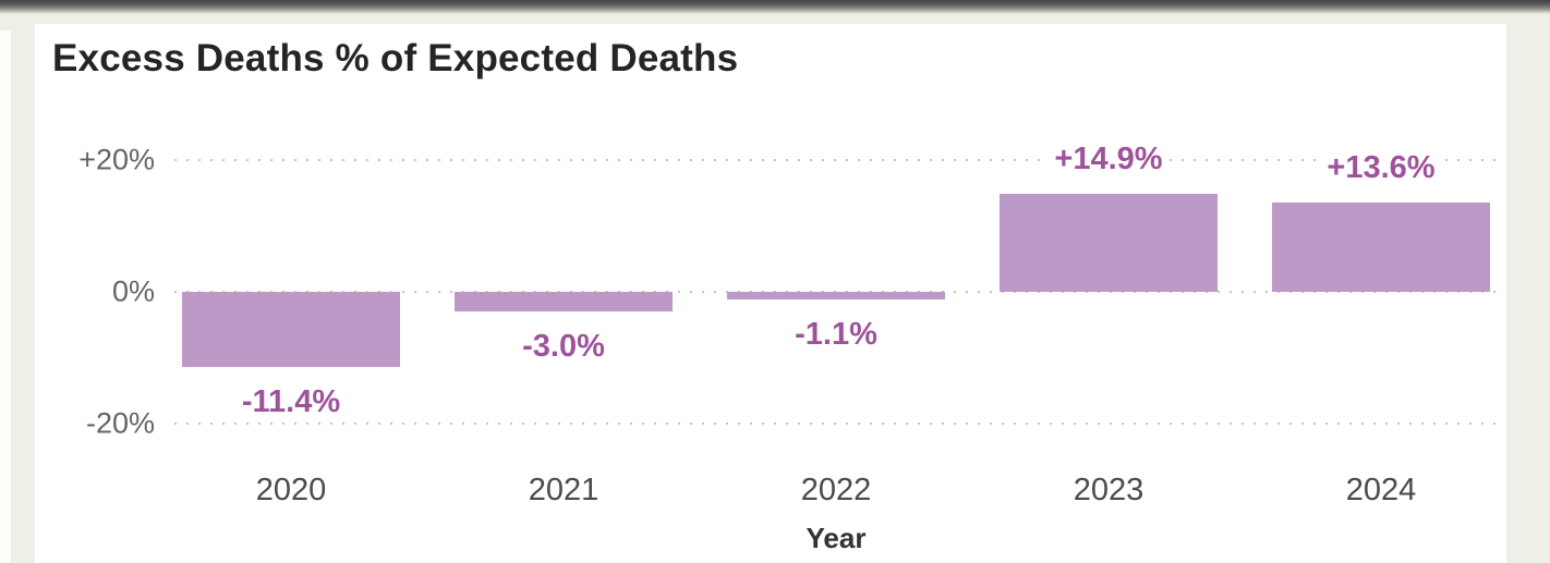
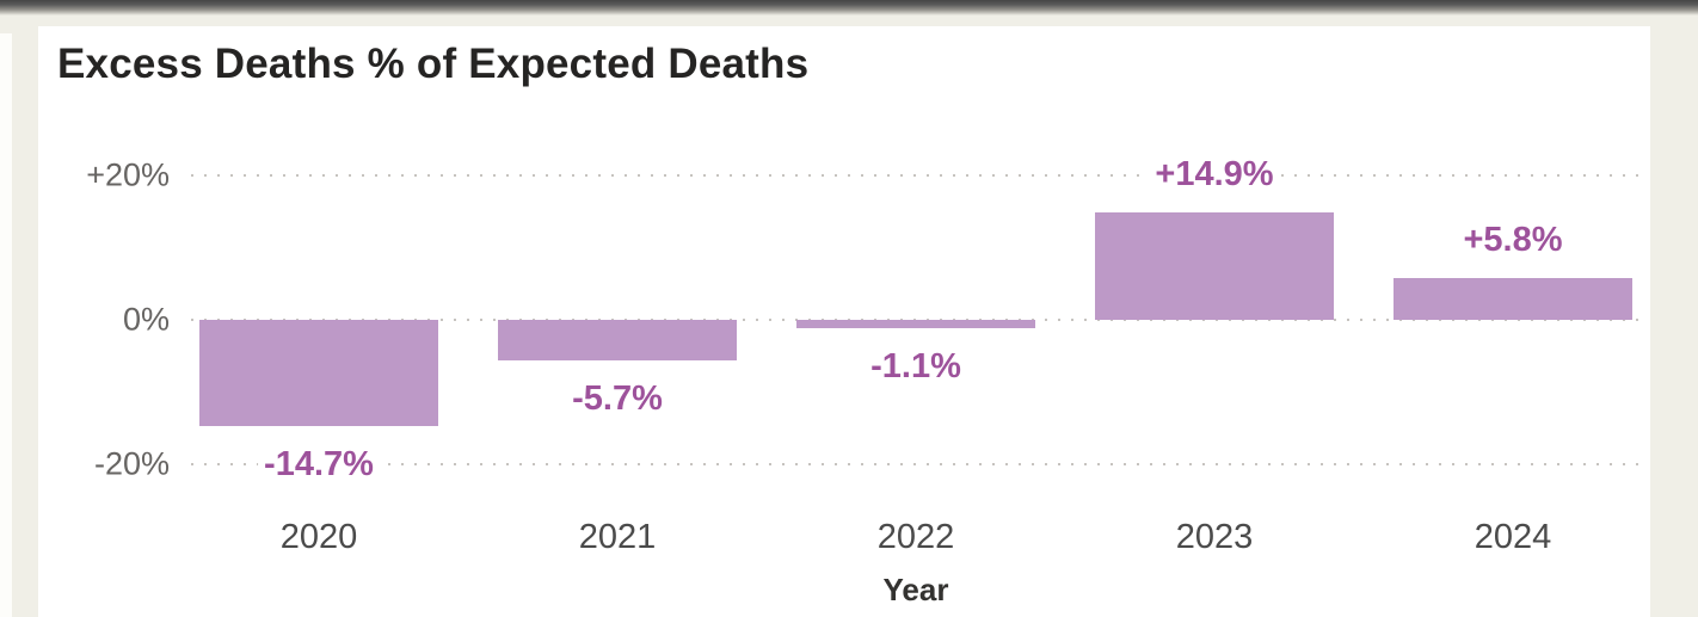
2020: -11.4% -> -14.7%
2021: -3.0% -> -5.7%
2024: +13.6% -> +5.8%
